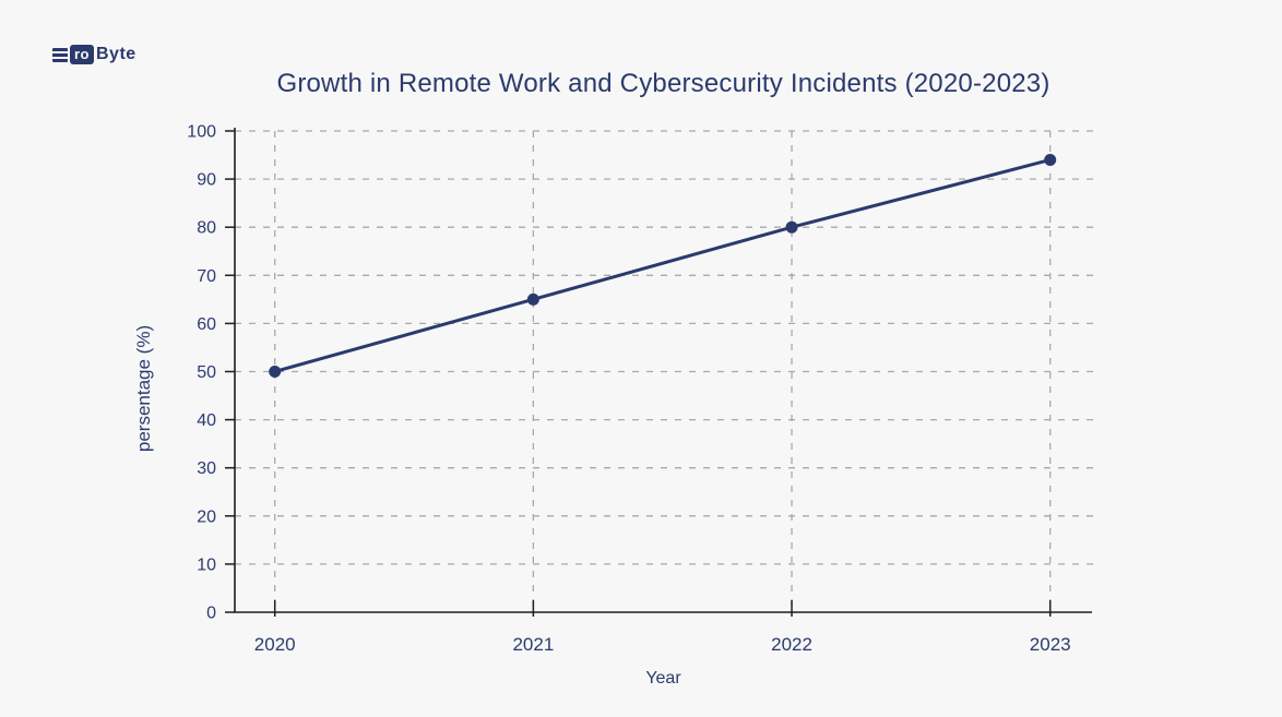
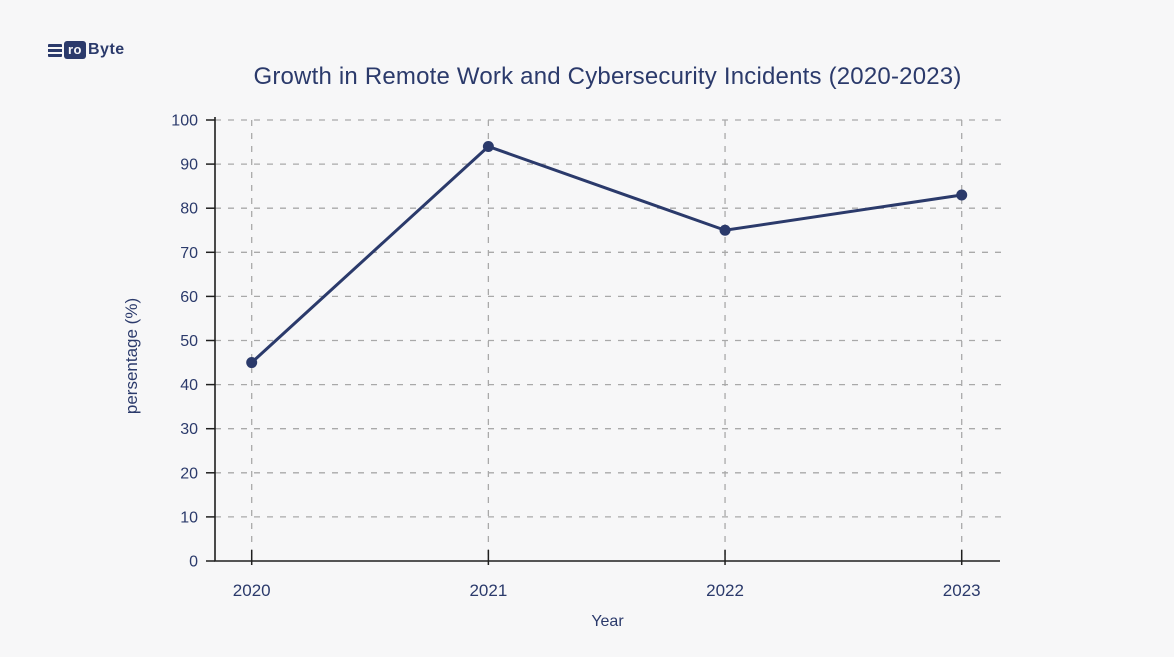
2020: 50 -> 45
2021: 65 -> 94
2022: 80 -> 75
2023: 94 -> 83
